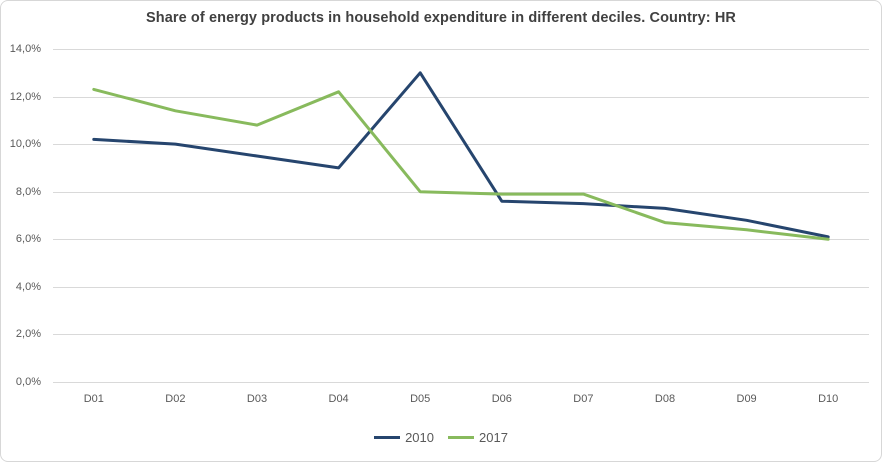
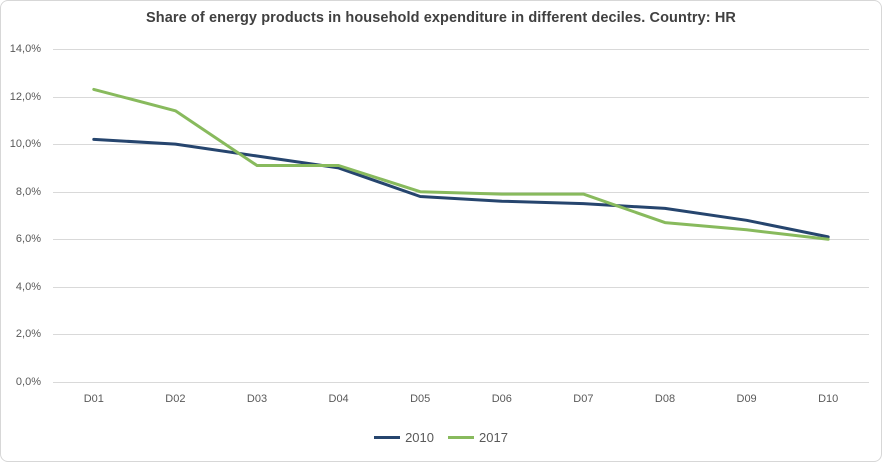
2017/D03: 10,8% -> 9,1%
2017/D04: 12,2% -> 9,1%
2010/D05: 13,0% -> 7,8%
